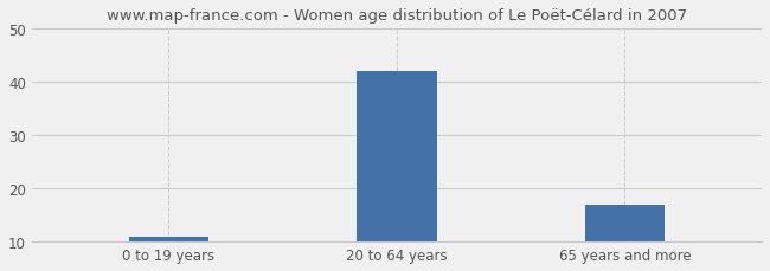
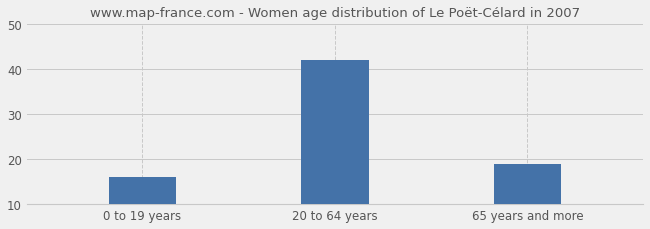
0 to 19 years: 11 -> 16
65 years and more: 17 -> 19
